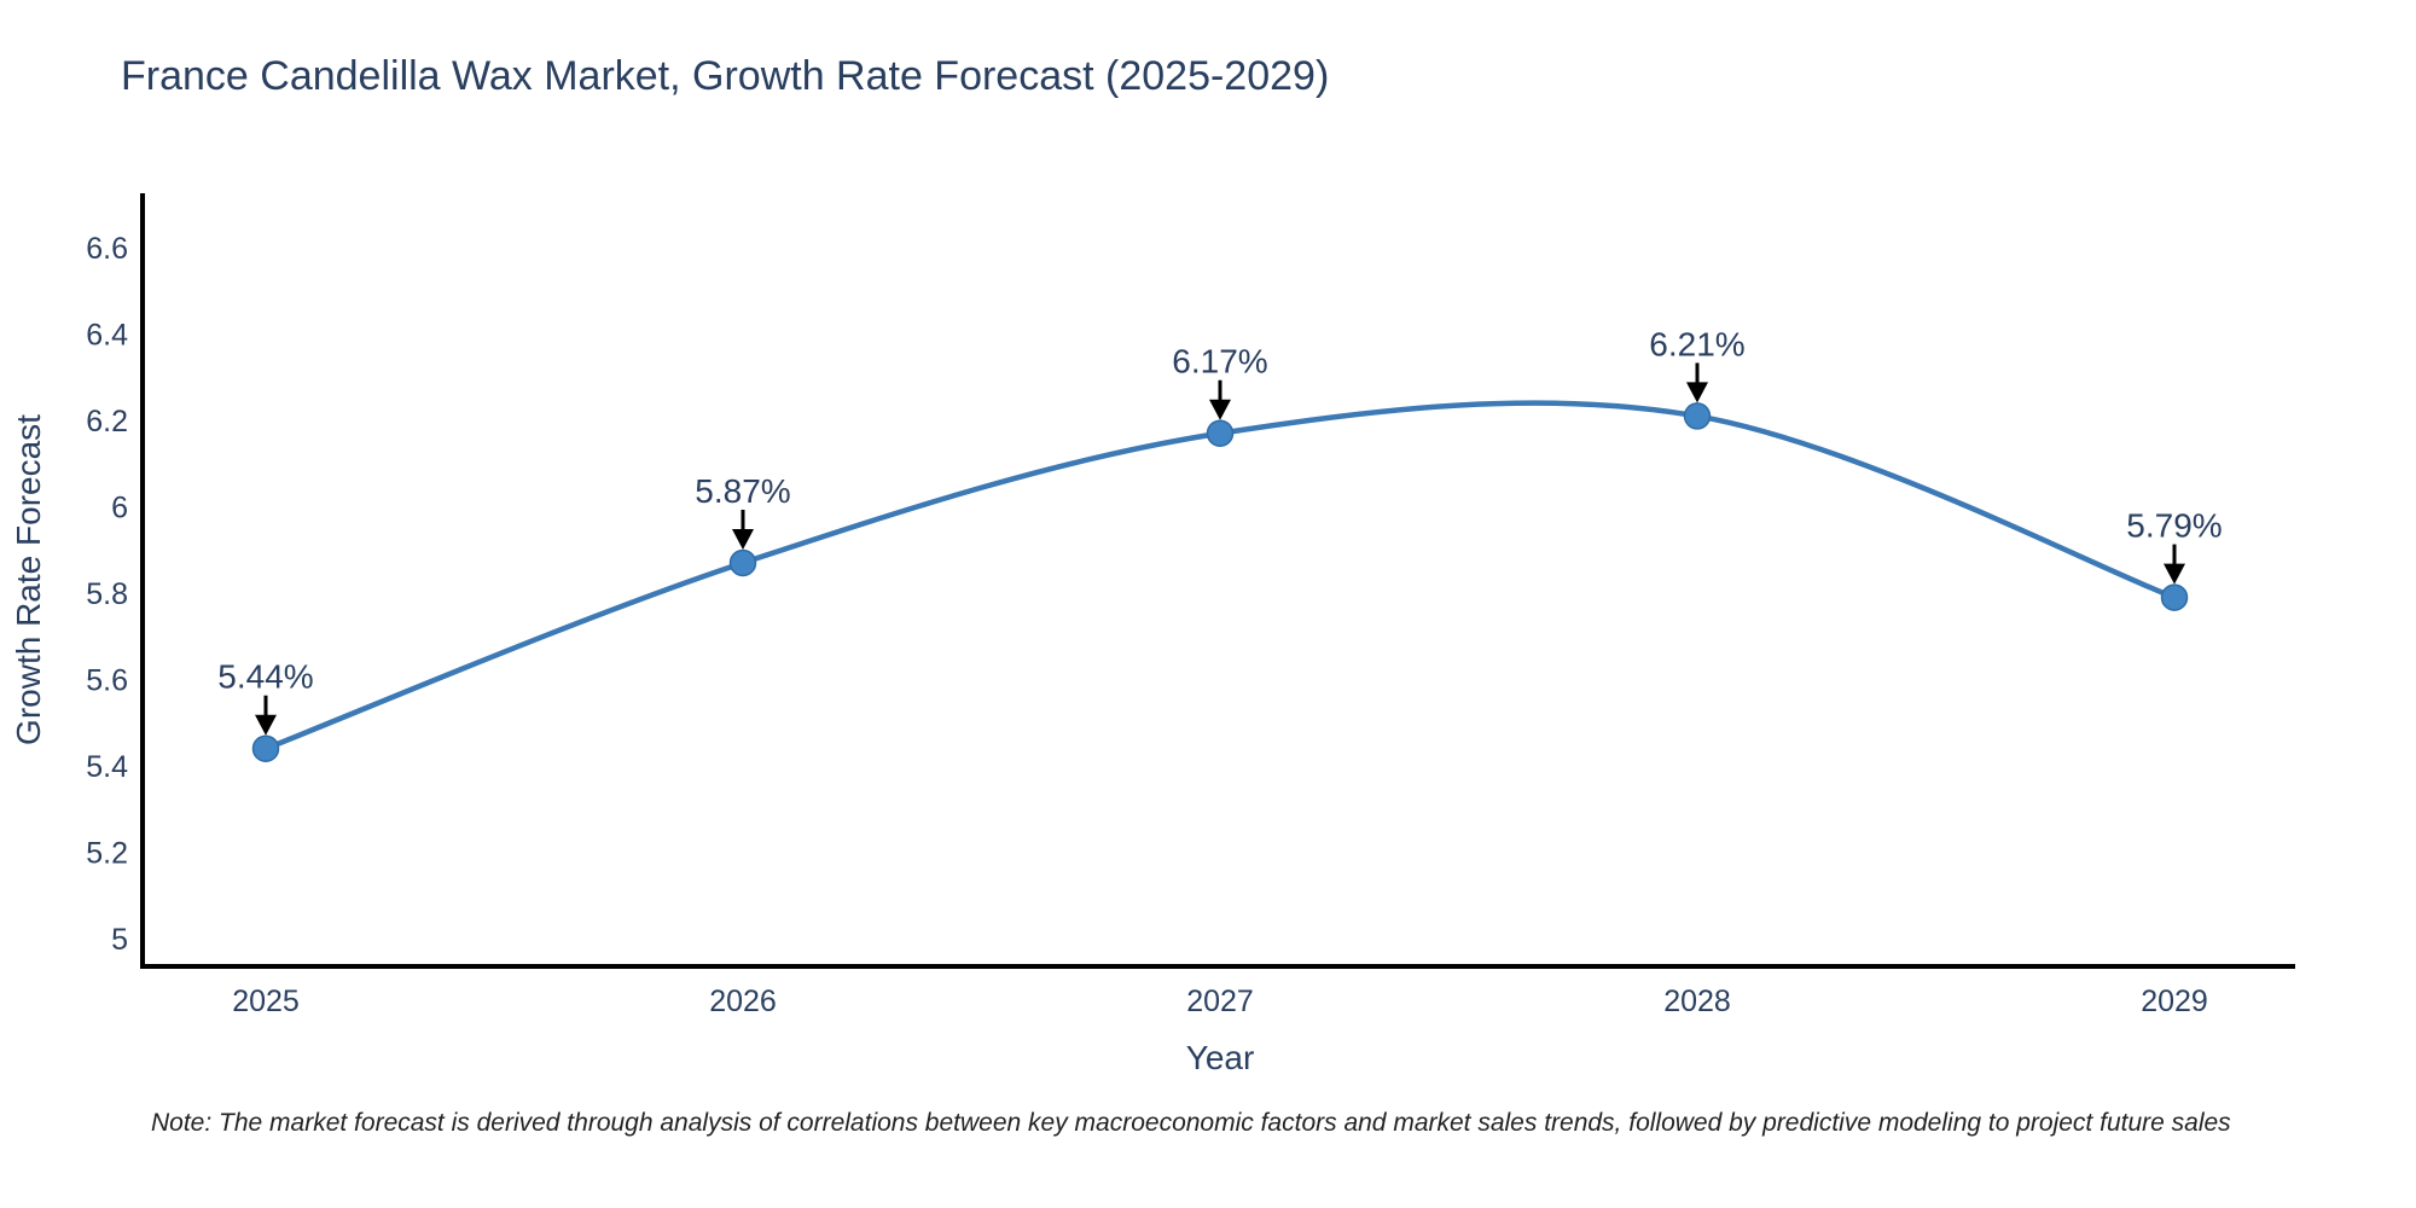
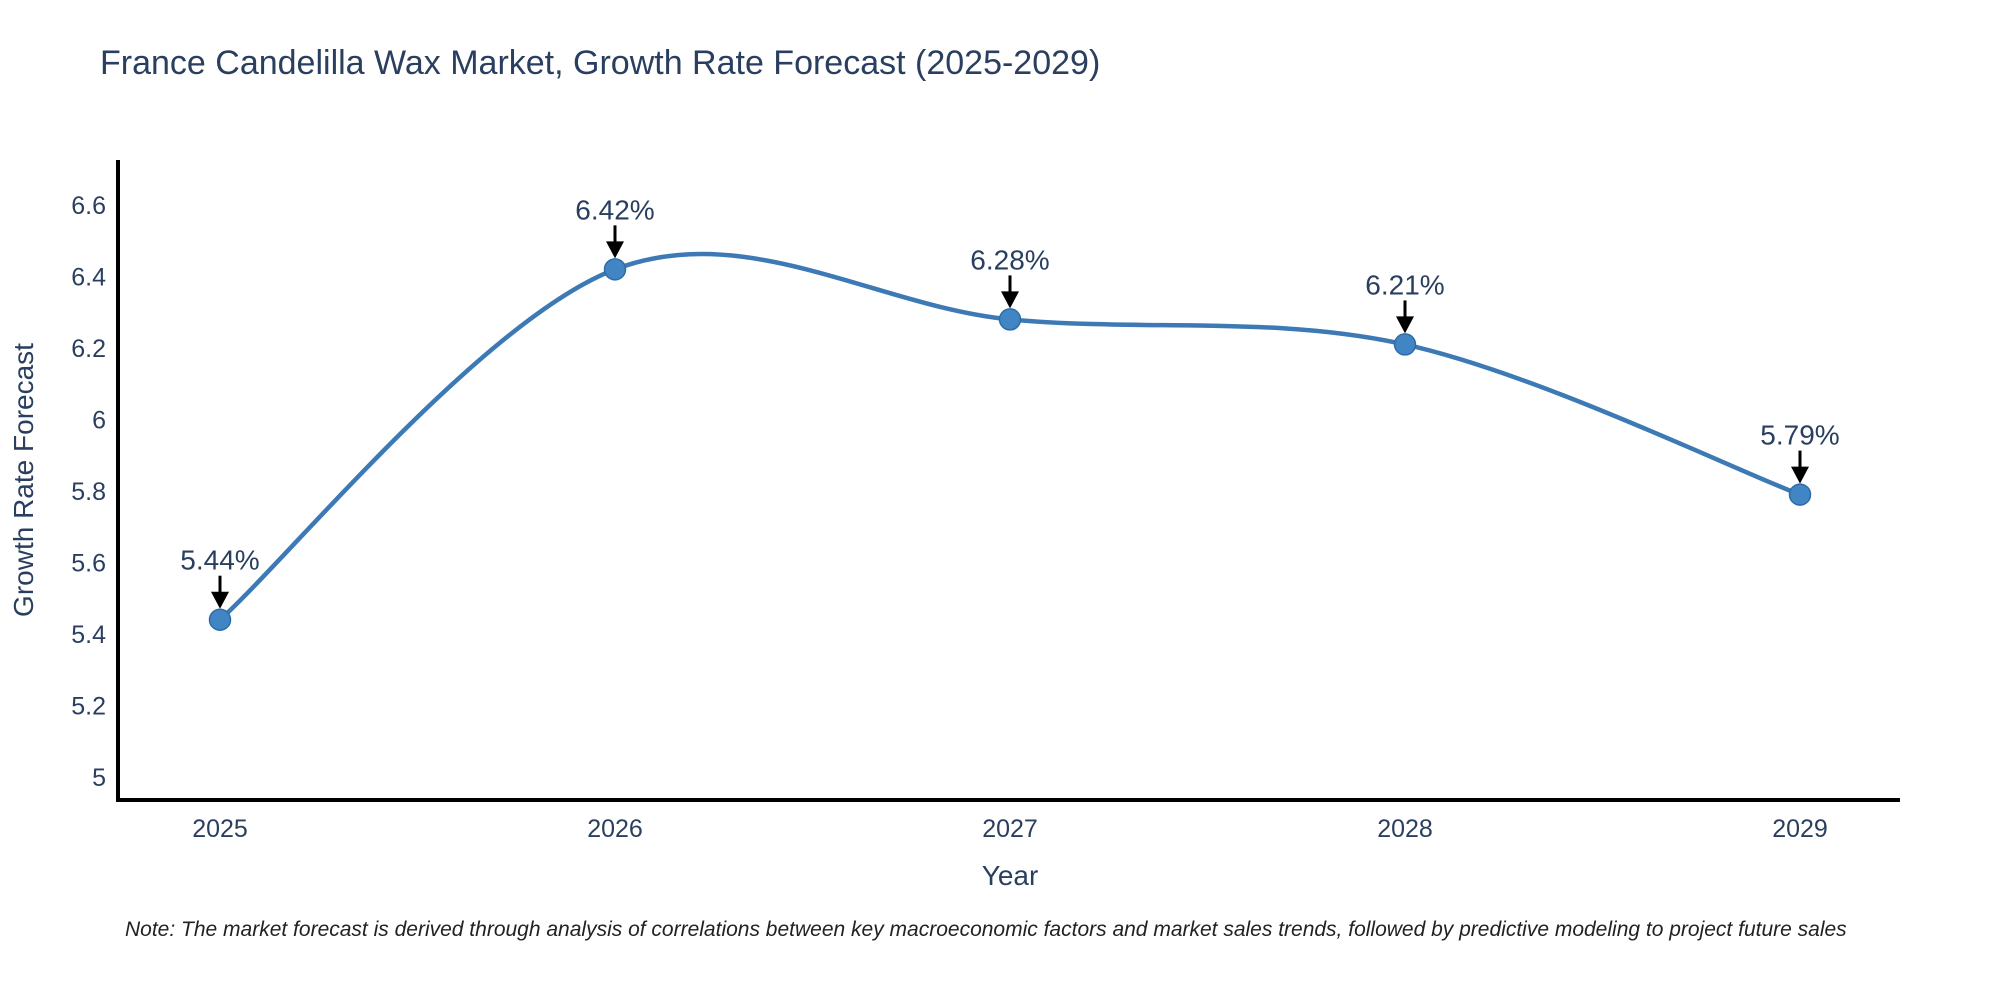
2026: 5.87% -> 6.42%
2027: 6.17% -> 6.28%
